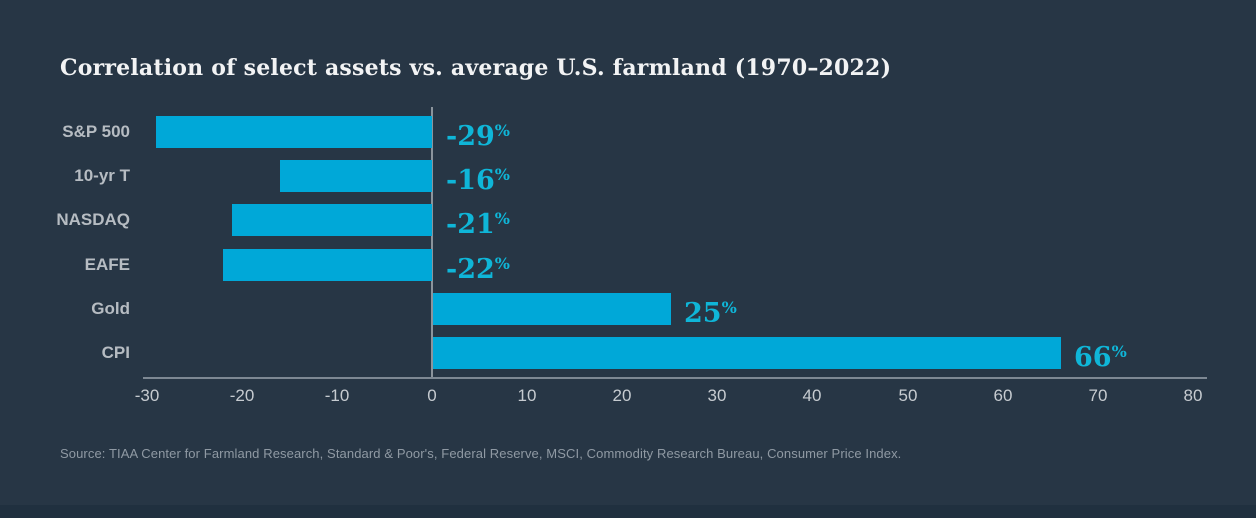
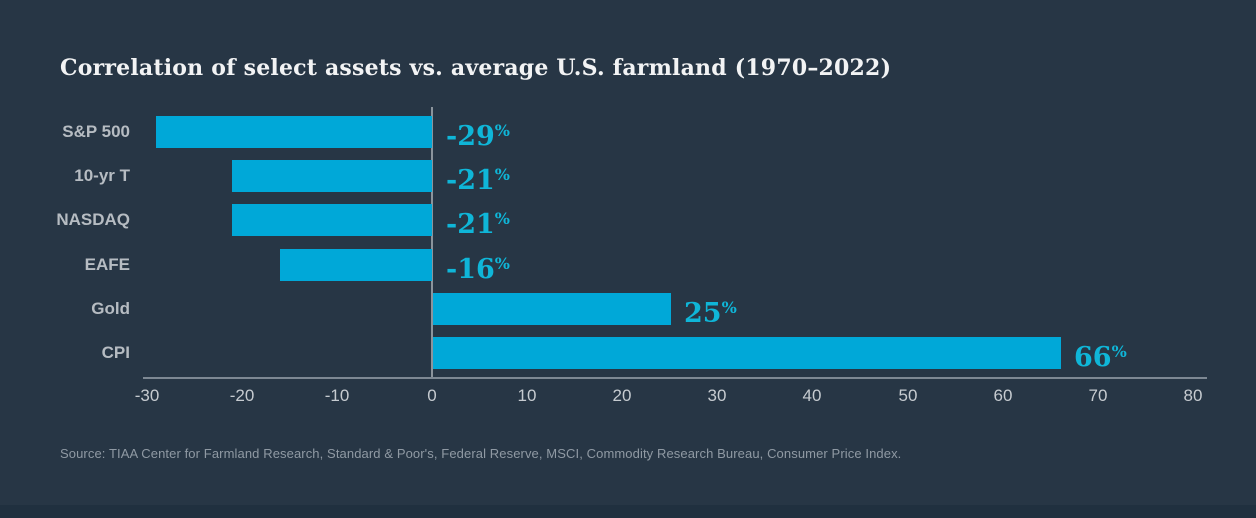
10-yr T: -16 -> -21
EAFE: -22 -> -16
